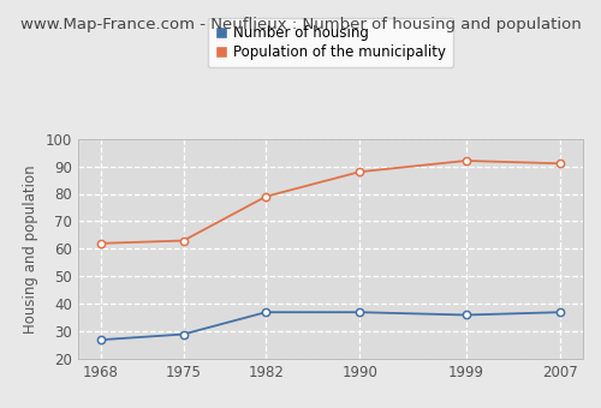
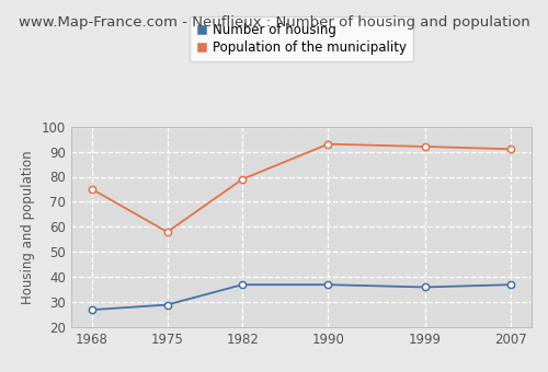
Population of the municipality/1968: 62 -> 75
Population of the municipality/1975: 63 -> 58
Population of the municipality/1990: 88 -> 93
